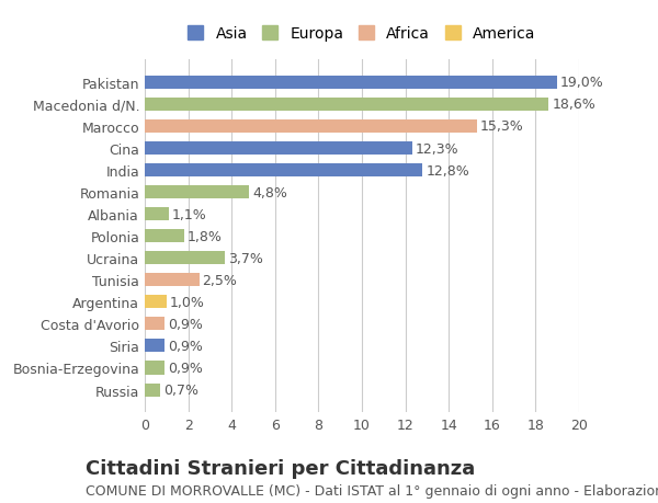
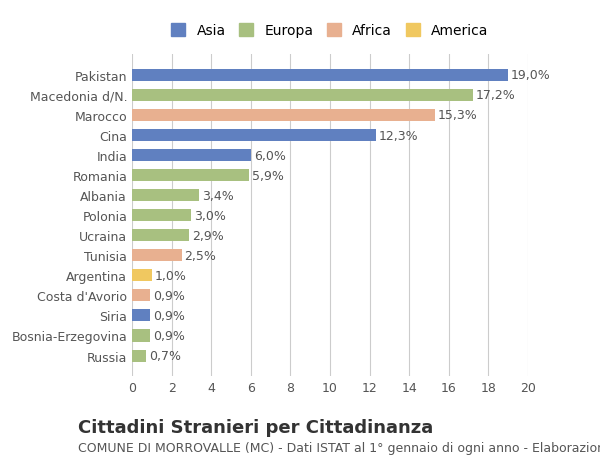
Macedonia d/N.: 18,6% -> 17,2%
India: 12,8% -> 6,0%
Romania: 4,8% -> 5,9%
Albania: 1,1% -> 3,4%
Polonia: 1,8% -> 3,0%
Ucraina: 3,7% -> 2,9%
